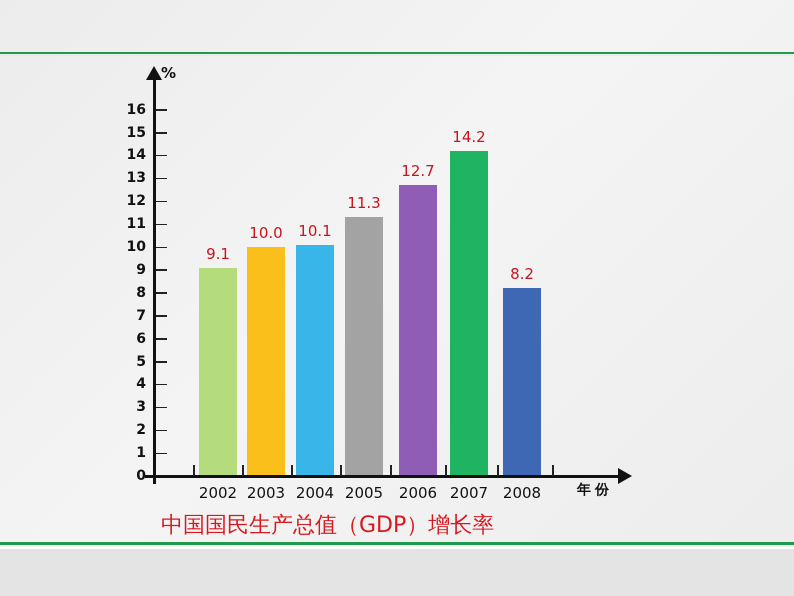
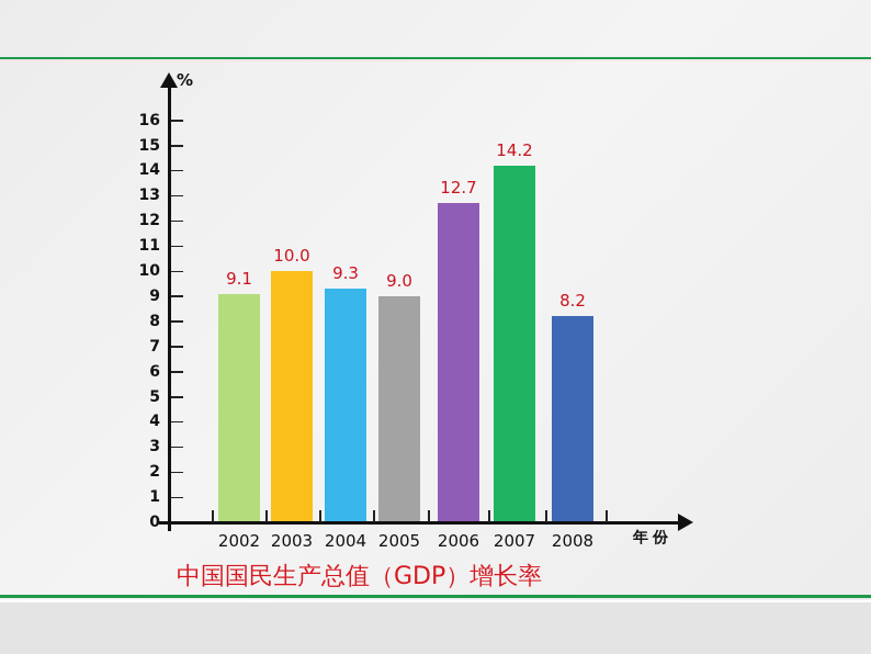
2004: 10.1 -> 9.3
2005: 11.3 -> 9.0
